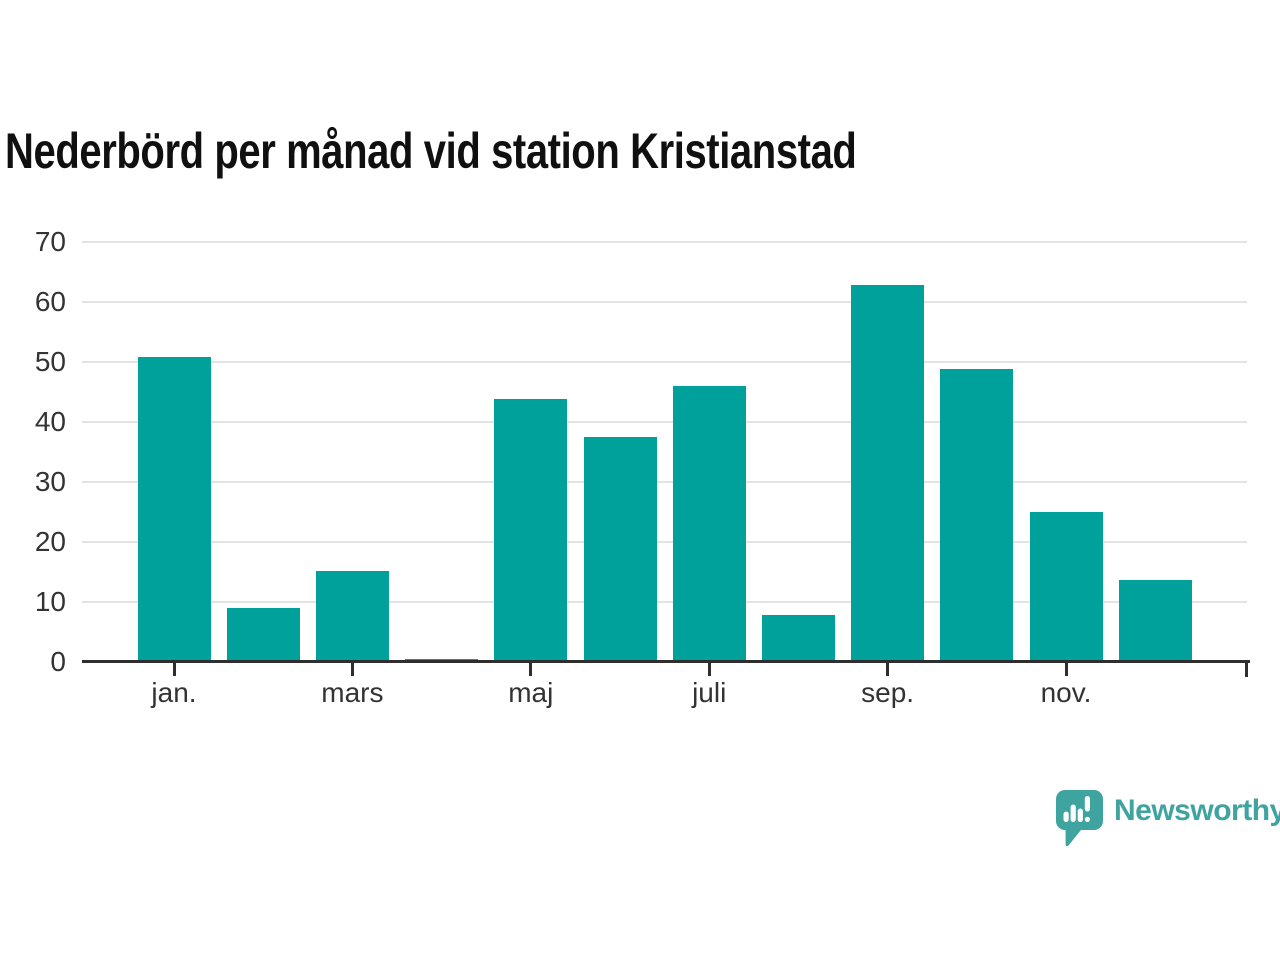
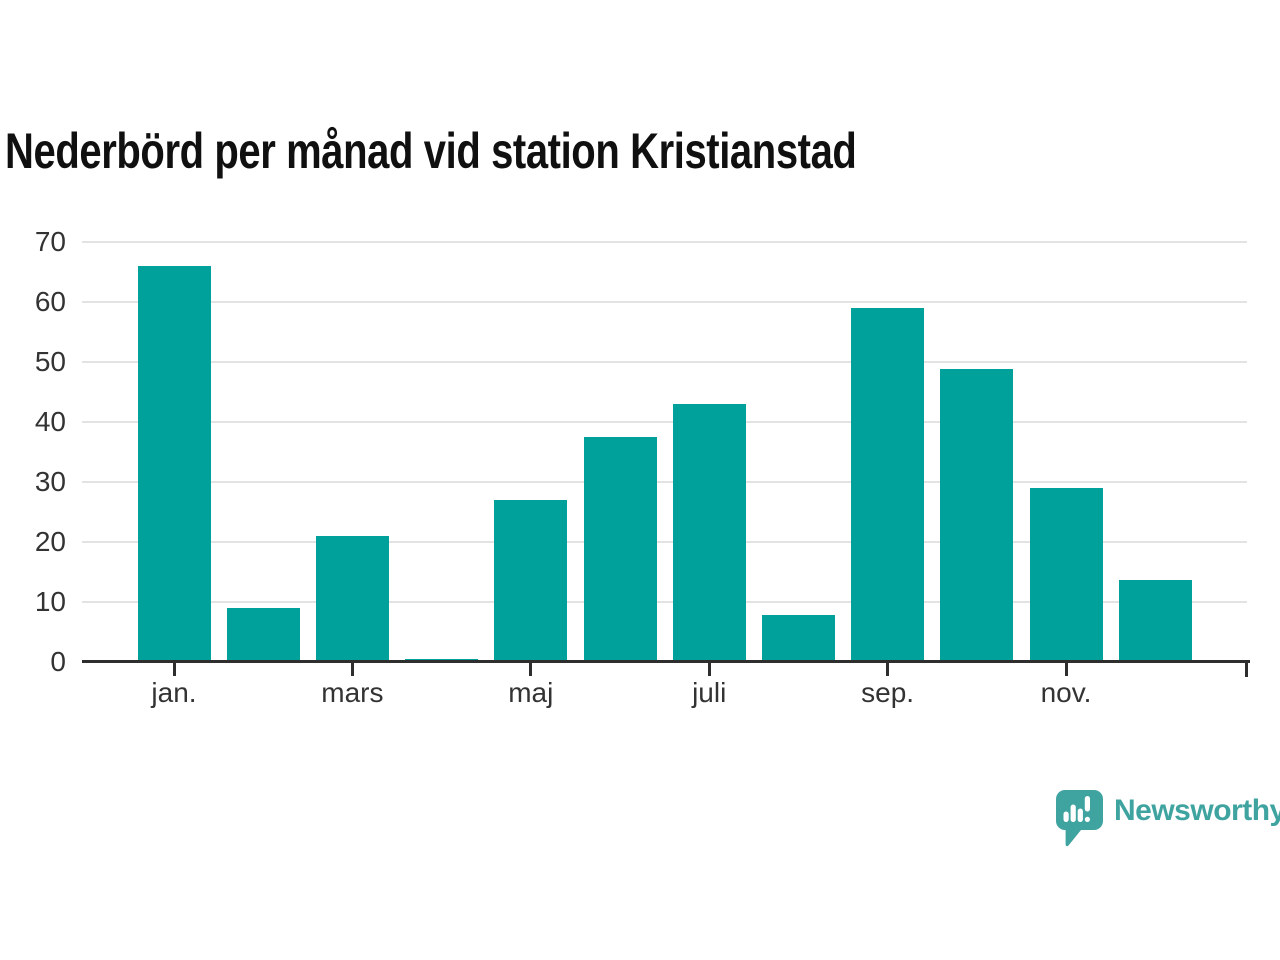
jan.: 51 -> 66
mars: 15 -> 21
maj: 44 -> 27
juli: 46 -> 43
sep.: 63 -> 59
nov.: 25 -> 29
